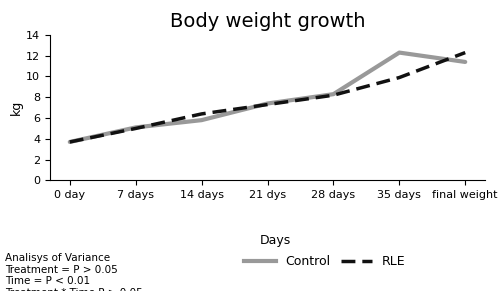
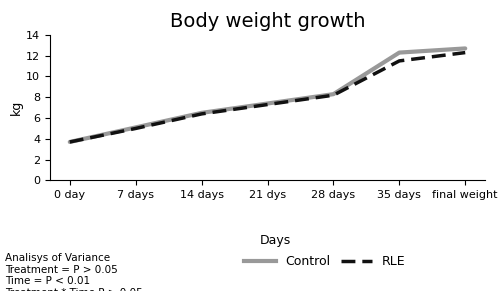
Control/14 days: 5.8 -> 6.5
RLE/35 days: 9.9 -> 11.5
Control/final weight: 11.4 -> 12.7
